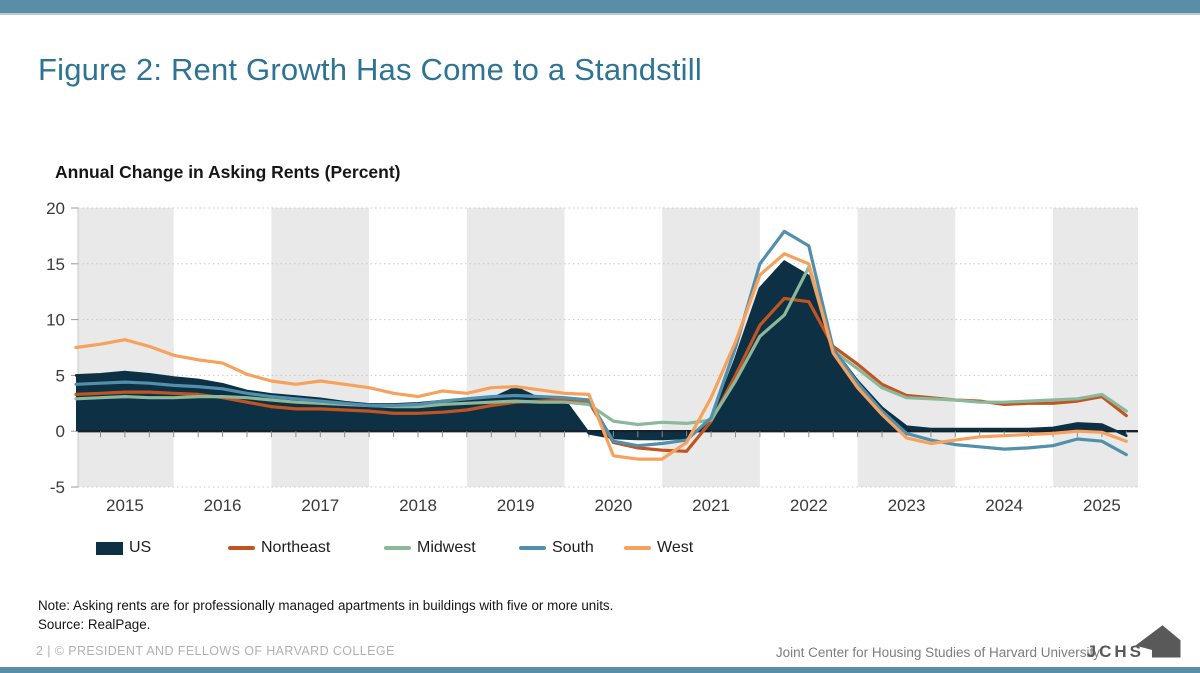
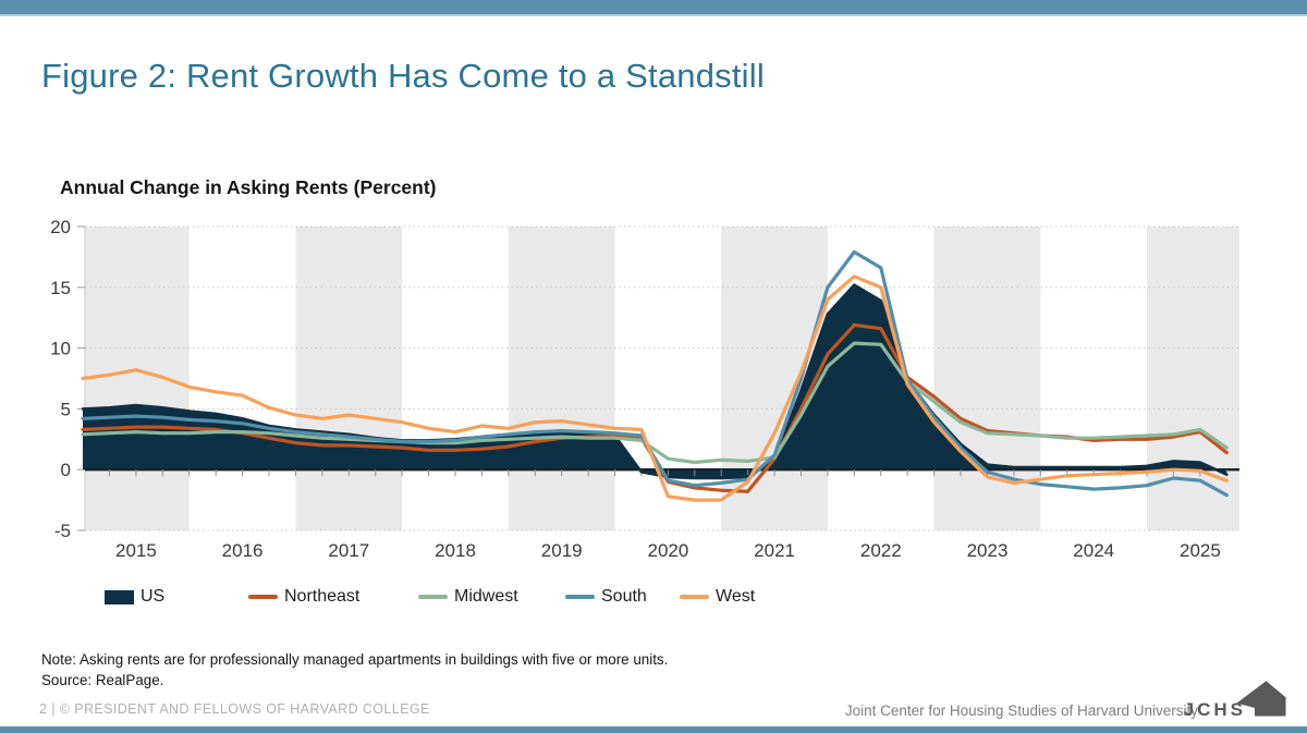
US/2019: 3.9 -> 3.0
Midwest/2022: 14.7 -> 10.3
